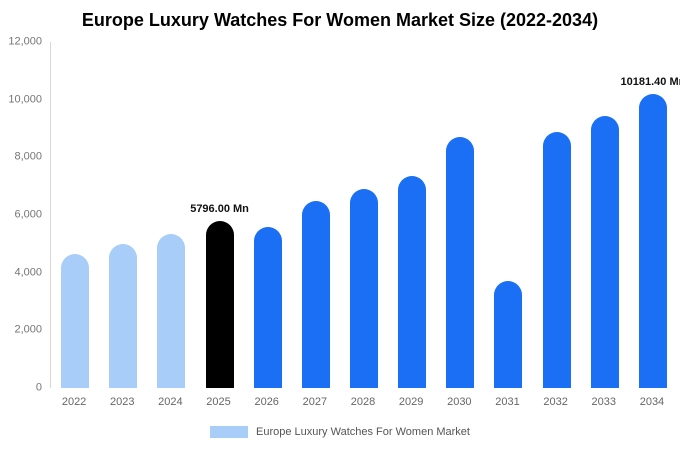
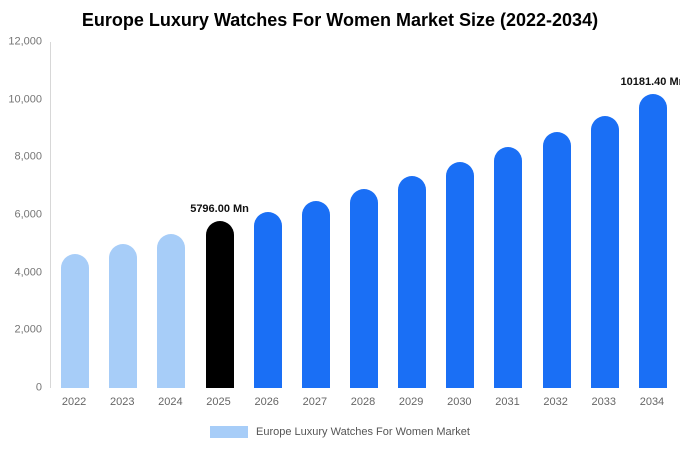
2026: 5600 -> 6100
2030: 8700 -> 7800
2031: 3700 -> 8400
